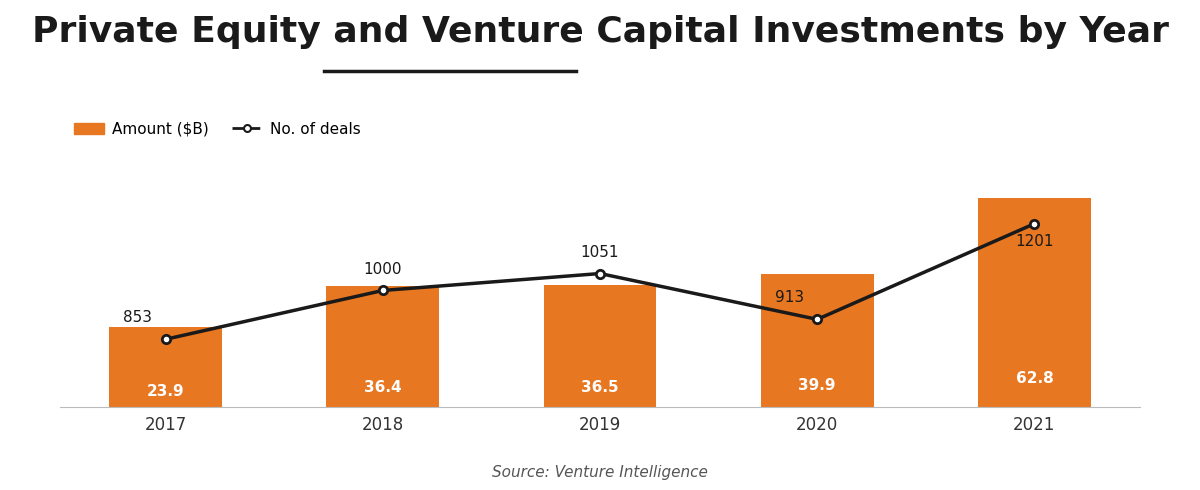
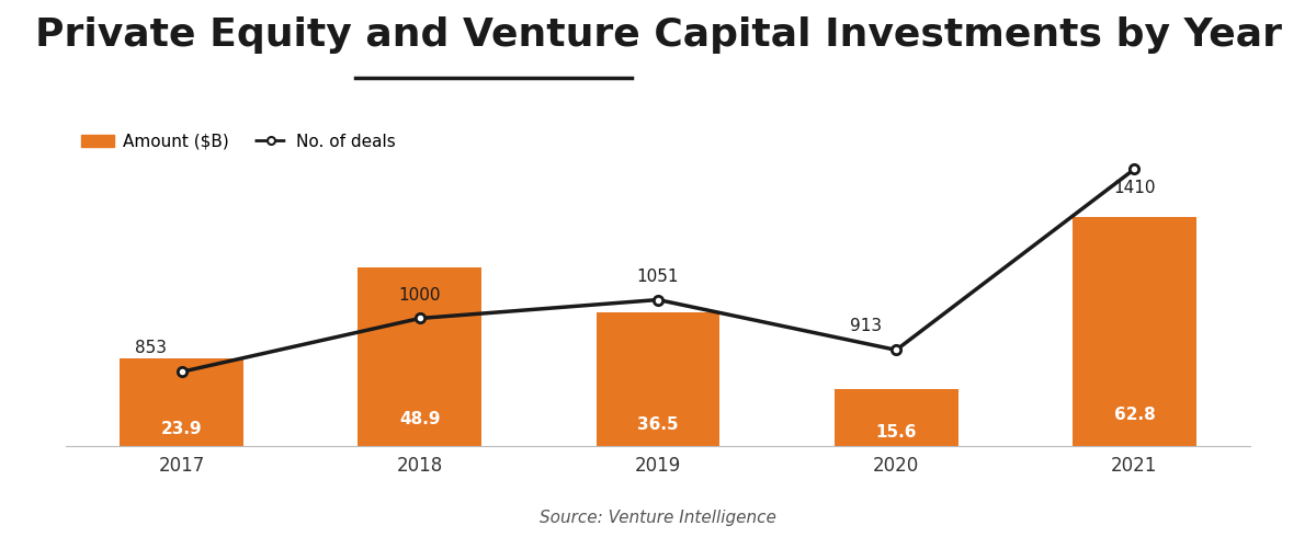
Amount ($B)/2018: 36.4 -> 48.9
Amount ($B)/2020: 39.9 -> 15.6
No. of deals/2021: 1201 -> 1410
